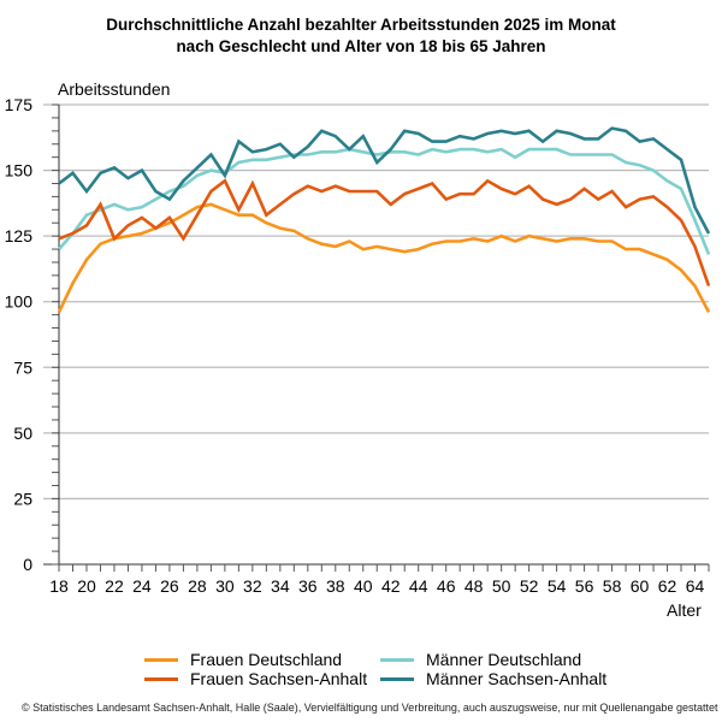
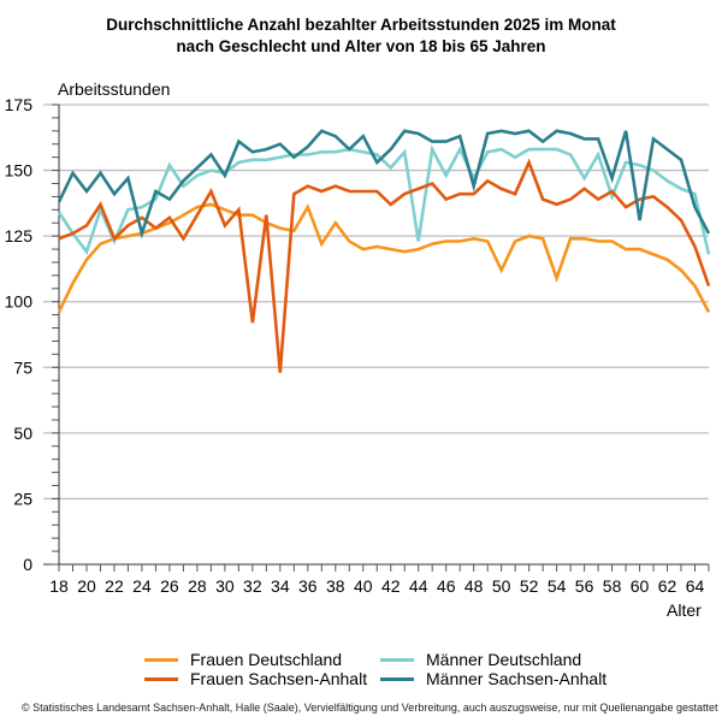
Männer Deutschland/18: 120 -> 134
Männer Sachsen-Anhalt/18: 145 -> 138
Männer Deutschland/20: 133 -> 119
Männer Deutschland/22: 137 -> 123
Männer Sachsen-Anhalt/22: 151 -> 141
Männer Sachsen-Anhalt/24: 150 -> 126
Männer Deutschland/26: 142 -> 152
Frauen Sachsen-Anhalt/30: 146 -> 129
Frauen Sachsen-Anhalt/32: 145 -> 92
Frauen Sachsen-Anhalt/34: 137 -> 73
Frauen Deutschland/36: 124 -> 136
Frauen Deutschland/38: 121 -> 130
Männer Deutschland/42: 157 -> 151
Männer Deutschland/44: 156 -> 123
Männer Deutschland/46: 157 -> 148
Männer Deutschland/48: 158 -> 147
Männer Sachsen-Anhalt/48: 162 -> 144
Frauen Deutschland/50: 125 -> 112
Frauen Sachsen-Anhalt/52: 144 -> 153
Frauen Deutschland/54: 123 -> 109
Männer Deutschland/56: 156 -> 147
Männer Deutschland/58: 156 -> 140
Männer Sachsen-Anhalt/58: 166 -> 147
Männer Sachsen-Anhalt/60: 161 -> 131
Männer Deutschland/64: 131 -> 141
